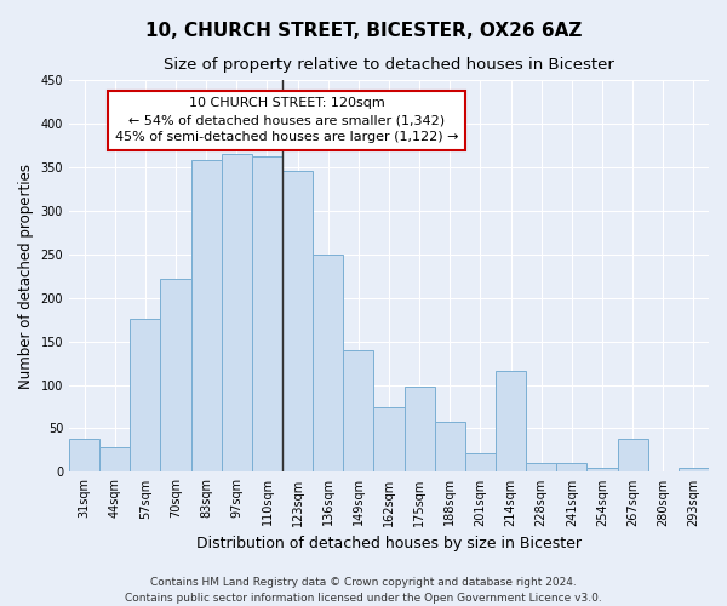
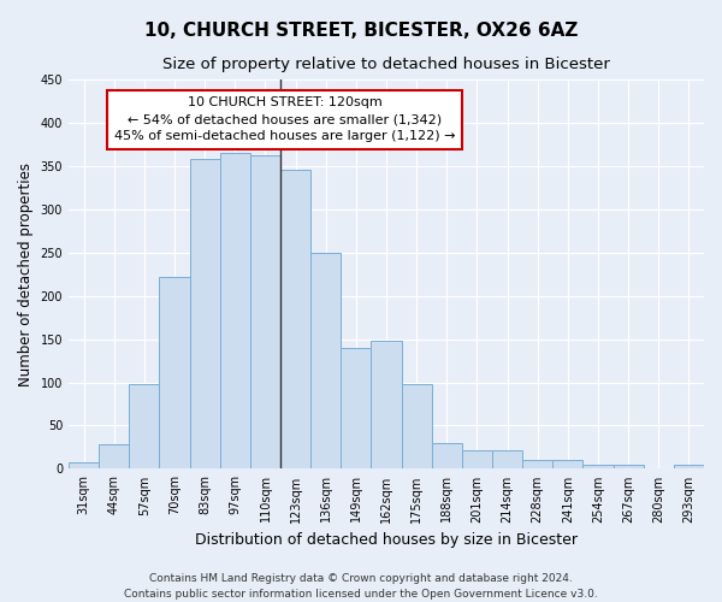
31sqm: 38 -> 8
57sqm: 176 -> 98
162sqm: 74 -> 148
188sqm: 58 -> 30
214sqm: 116 -> 22
267sqm: 38 -> 5
